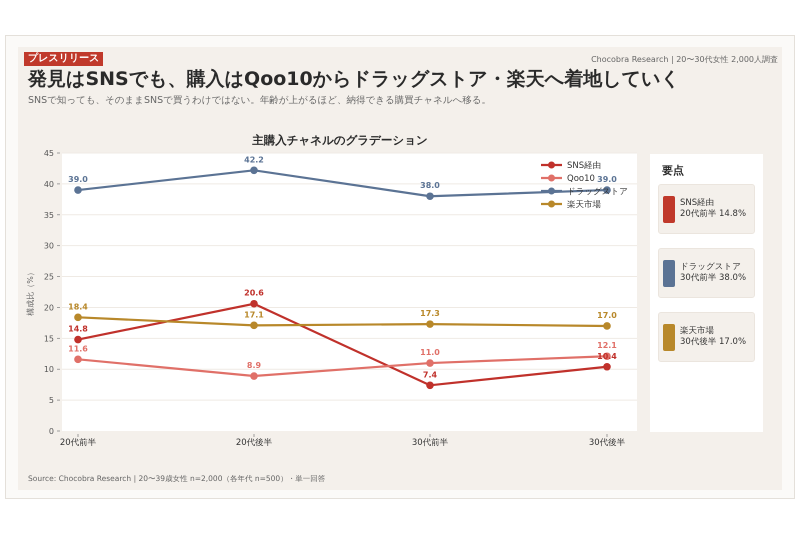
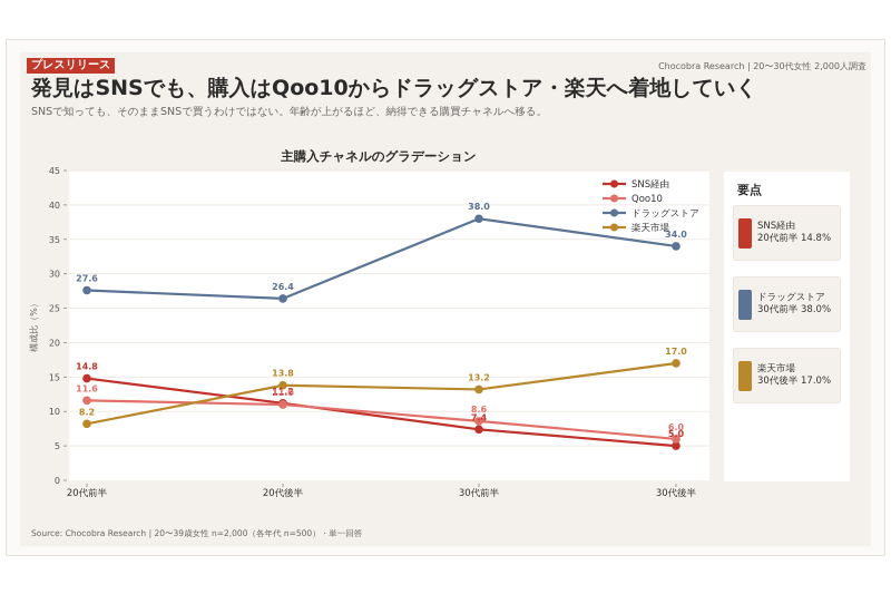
ドラッグストア/20代前半: 39.0 -> 27.6
楽天市場/20代前半: 18.4 -> 8.2
SNS経由/20代後半: 20.6 -> 11.2
Qoo10/20代後半: 8.9 -> 11.0
ドラッグストア/20代後半: 42.2 -> 26.4
楽天市場/20代後半: 17.1 -> 13.8
Qoo10/30代前半: 11.0 -> 8.6
楽天市場/30代前半: 17.3 -> 13.2
SNS経由/30代後半: 10.4 -> 5.0
Qoo10/30代後半: 12.1 -> 6.0
ドラッグストア/30代後半: 39.0 -> 34.0
